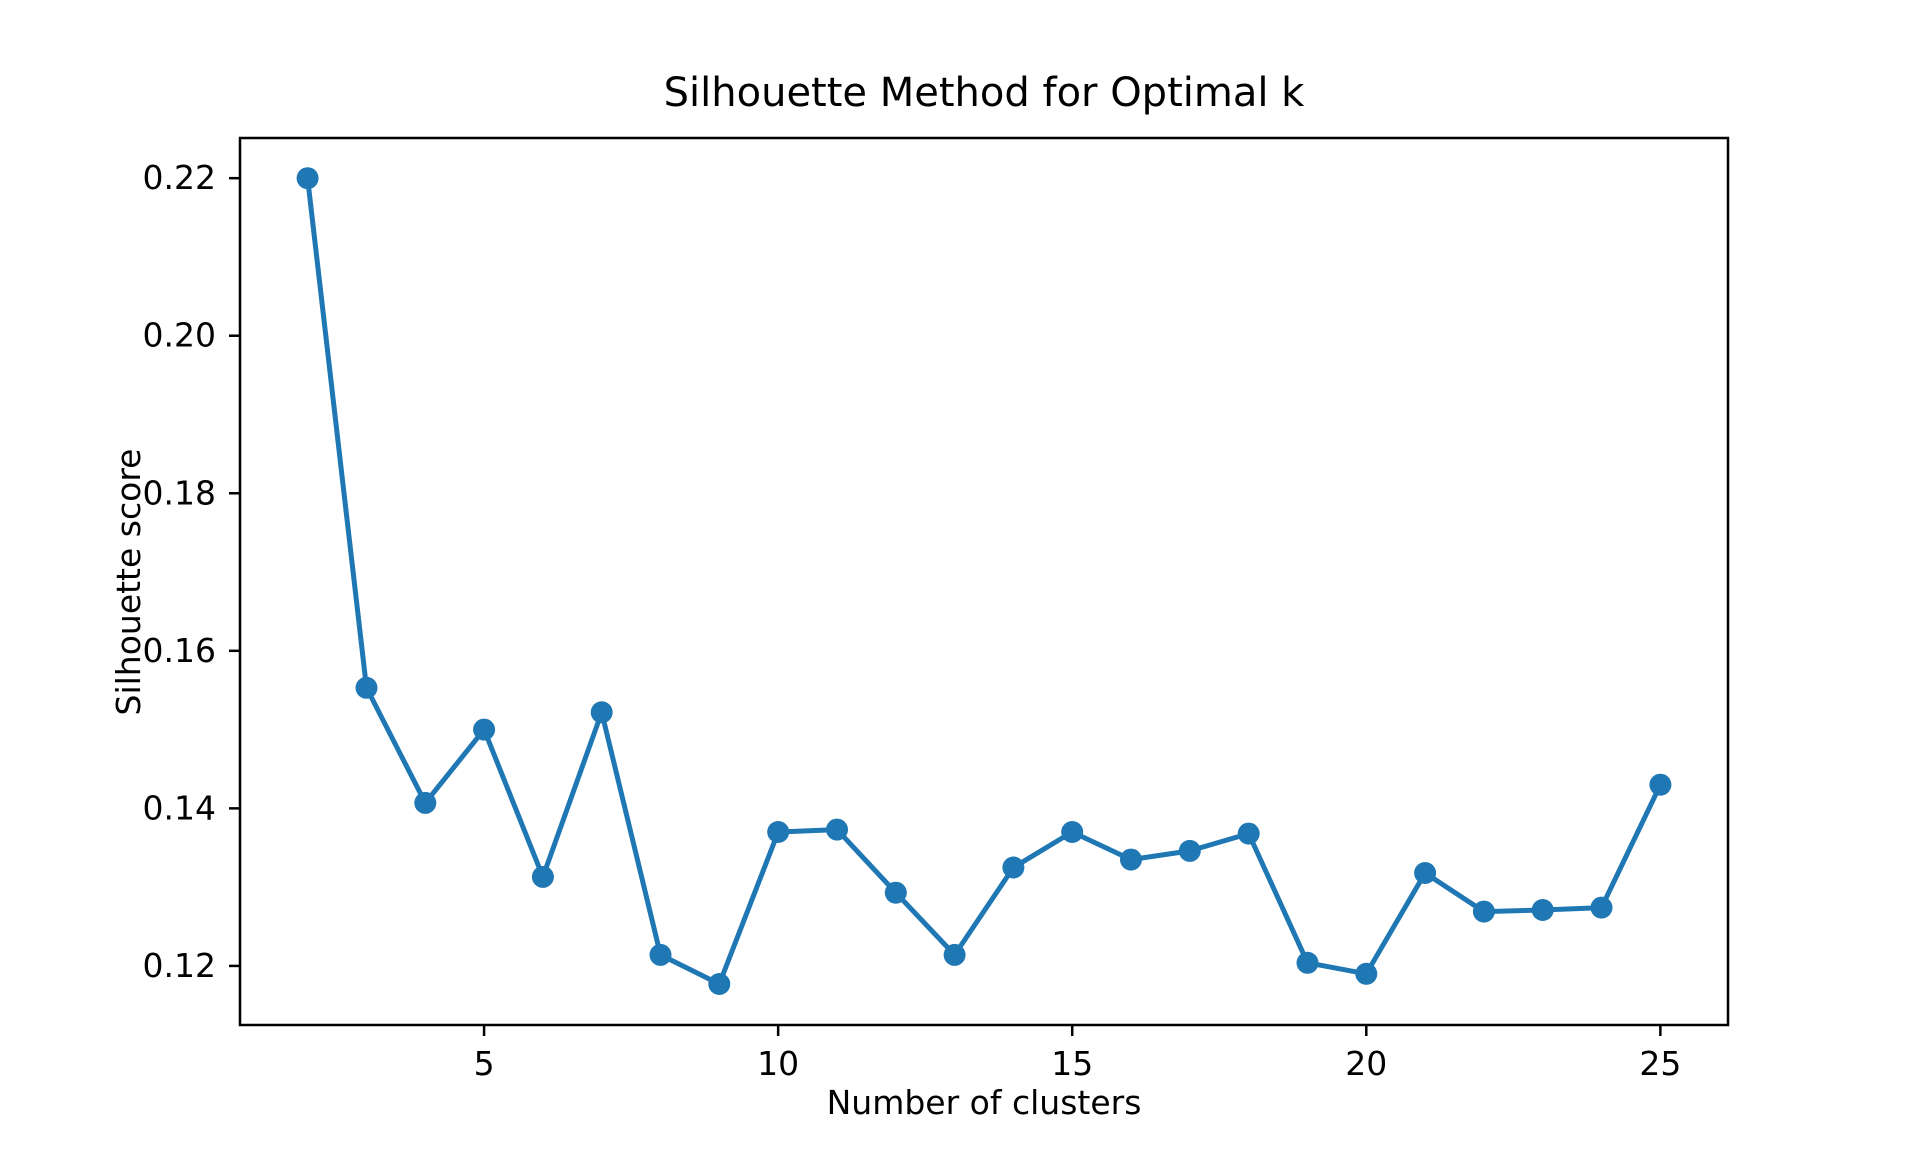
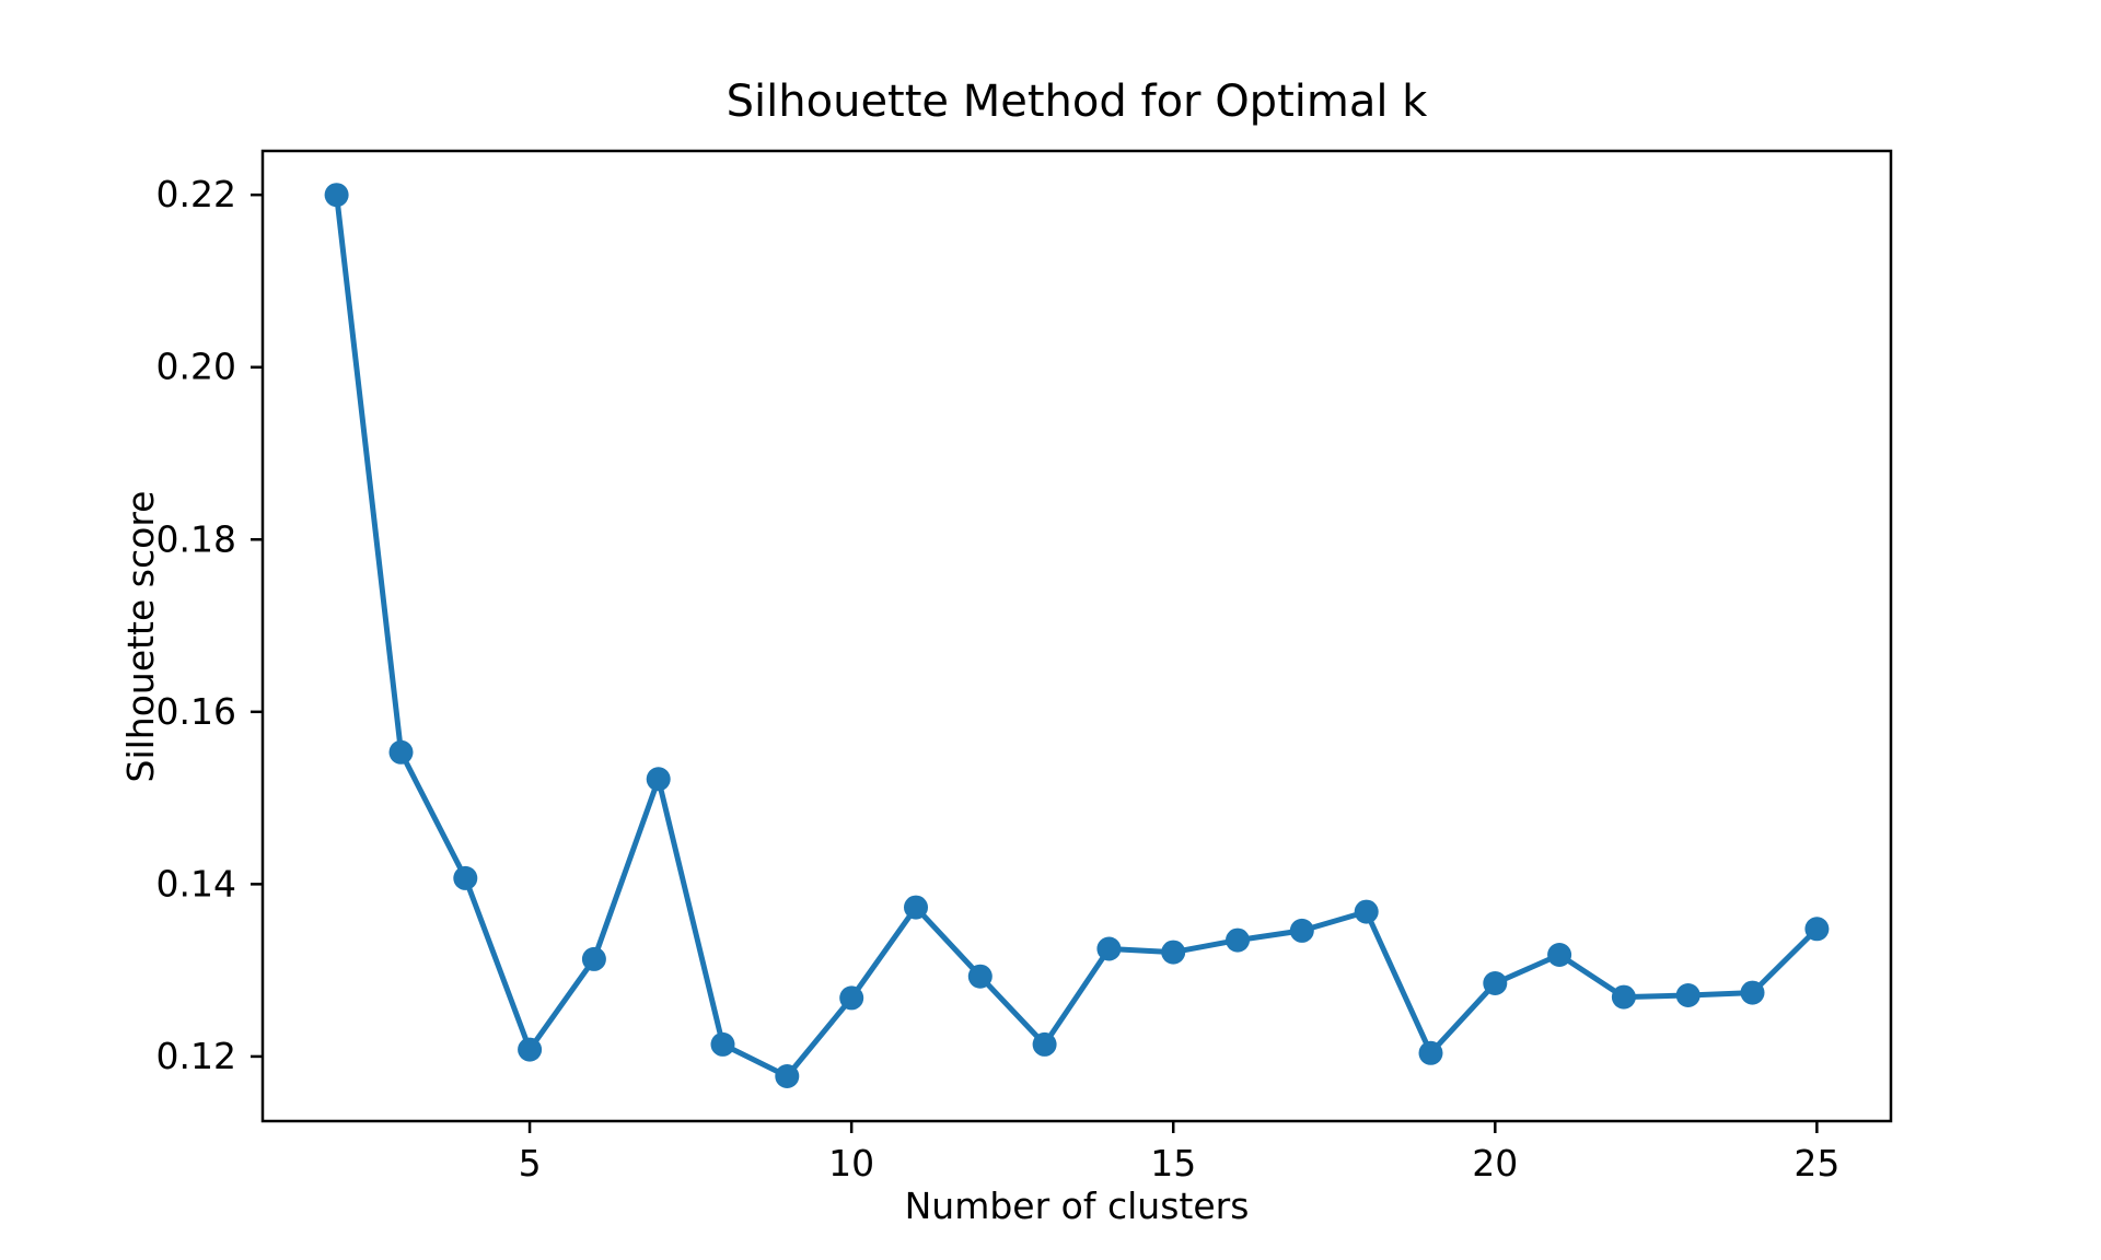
5: 0.150 -> 0.121
10: 0.137 -> 0.127
15: 0.137 -> 0.132
20: 0.119 -> 0.129
25: 0.143 -> 0.135
